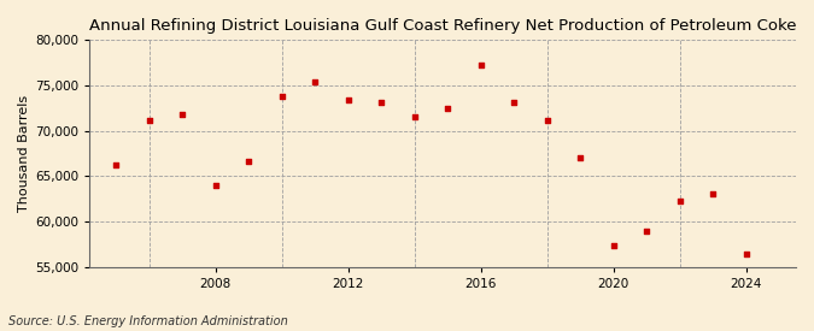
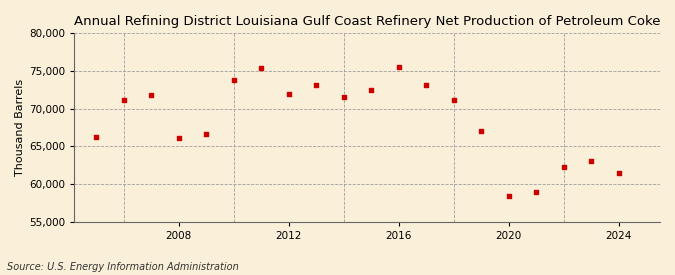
2008: 64,000 -> 66,100
2012: 73,400 -> 72,000
2016: 77,200 -> 75,500
2020: 57,400 -> 58,400
2024: 56,400 -> 61,500
